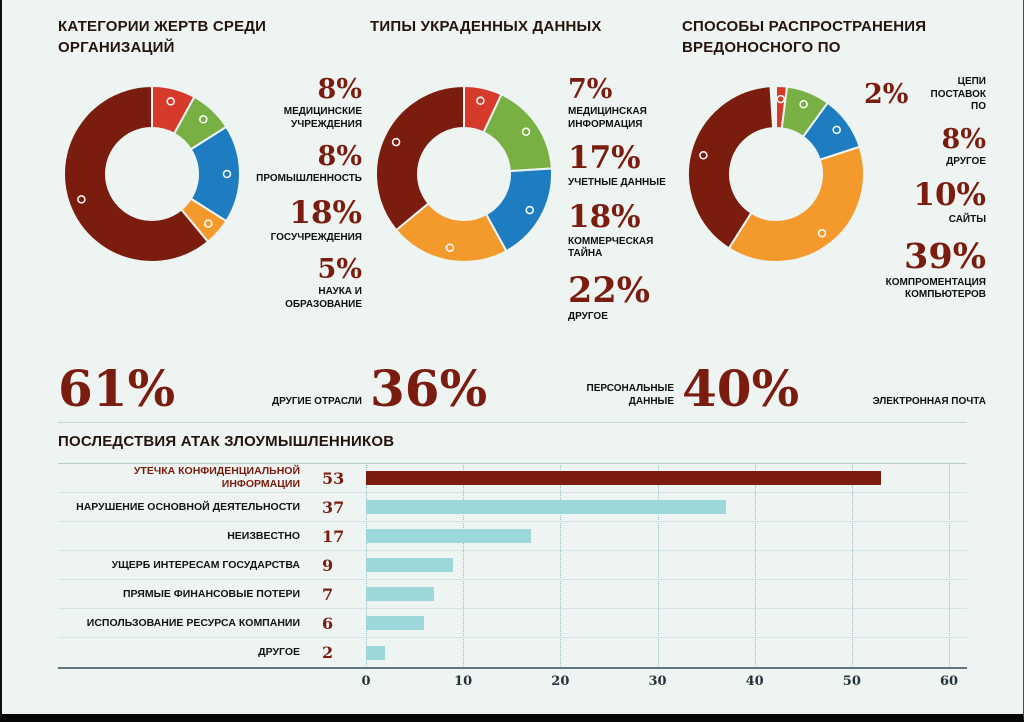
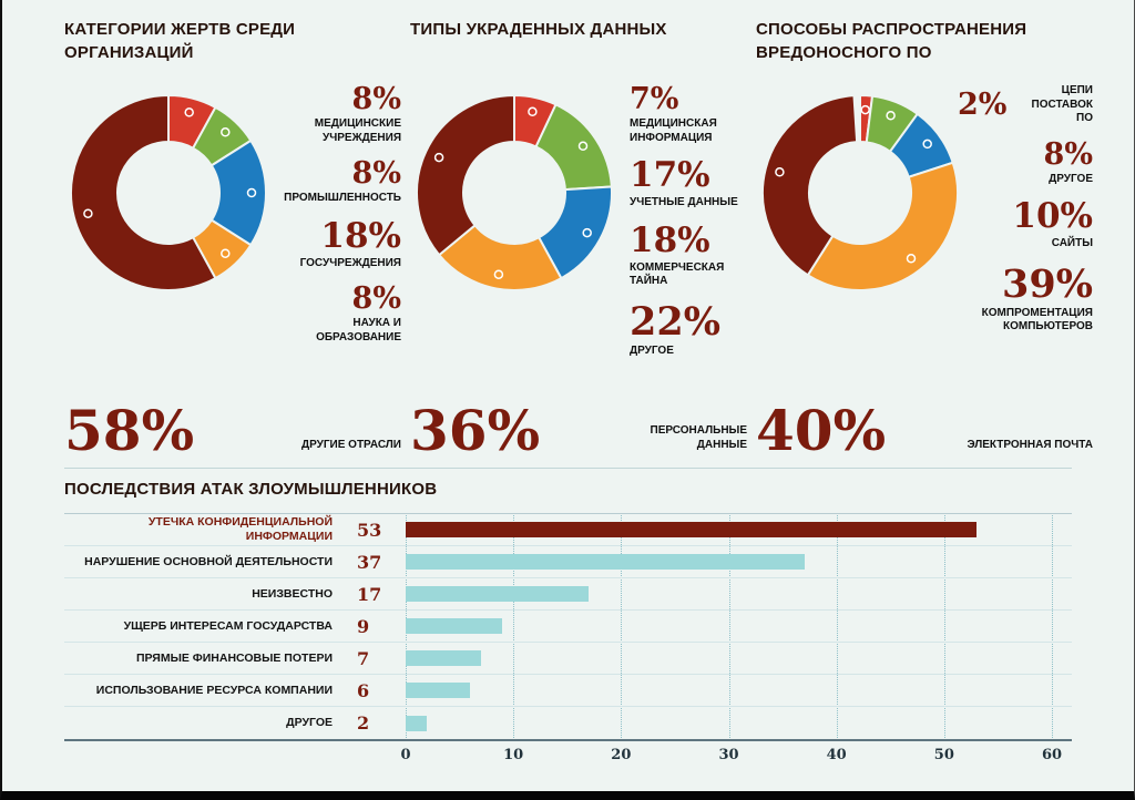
КАТЕГОРИИ ЖЕРТВ СРЕДИ ОРГАНИЗАЦИЙ/НАУКА И ОБРАЗОВАНИЕ: 5% -> 8%
КАТЕГОРИИ ЖЕРТВ СРЕДИ ОРГАНИЗАЦИЙ/ДРУГИЕ ОТРАСЛИ: 61% -> 58%
